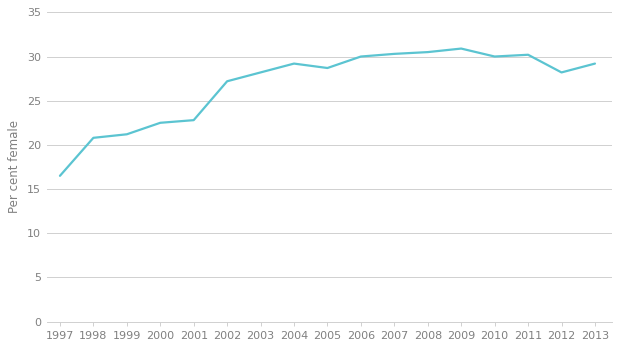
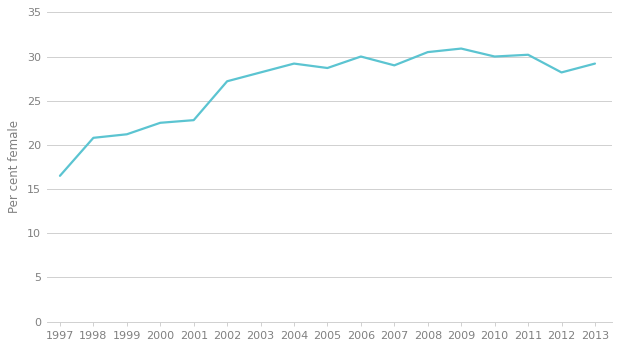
2007: 30.3 -> 29.0
